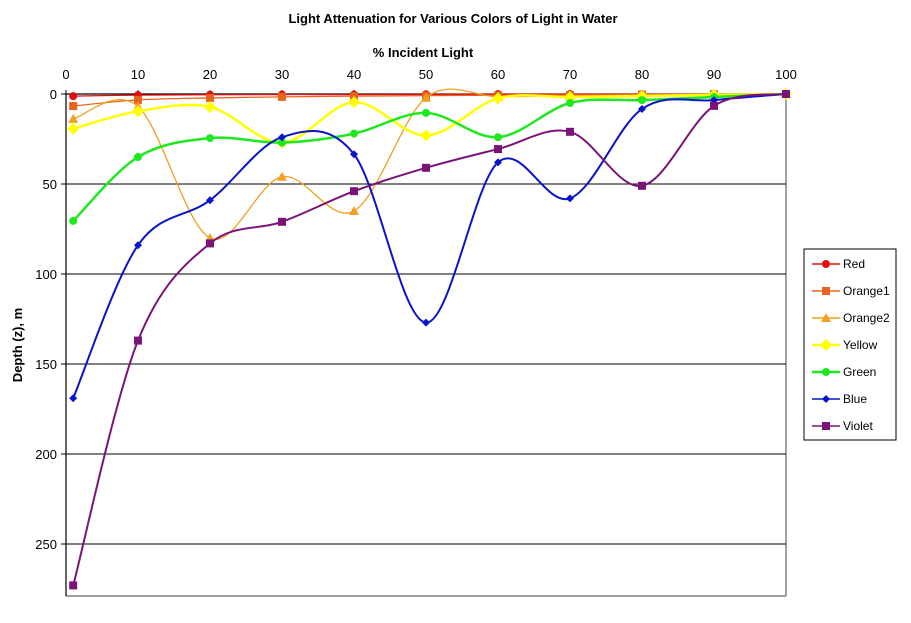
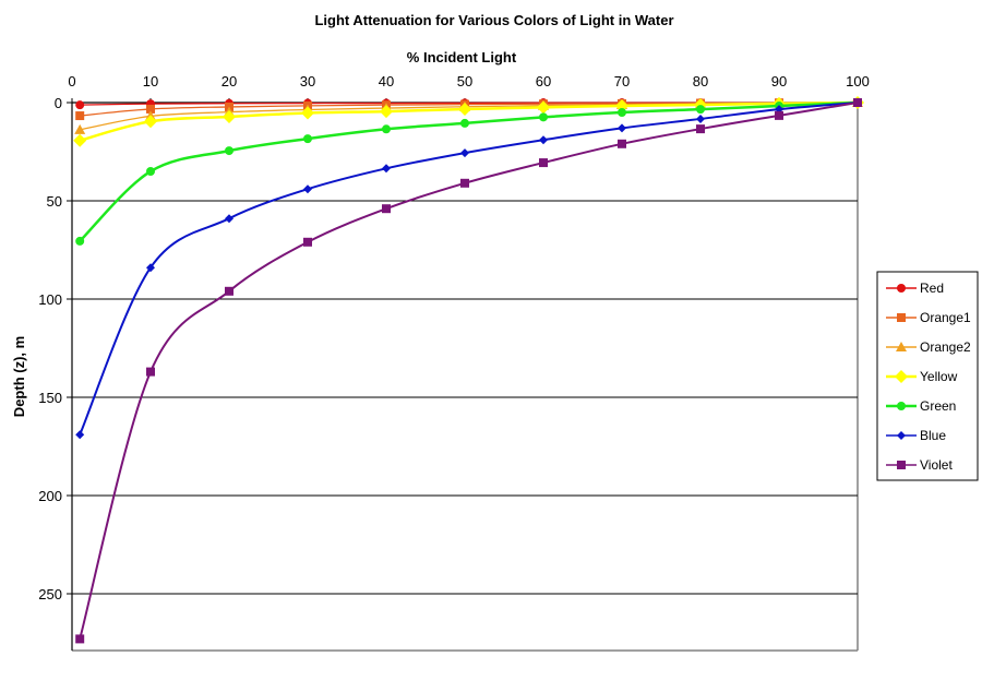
Orange2/20: 80 -> 5
Violet/20: 83 -> 96
Orange2/30: 46 -> 4
Yellow/30: 27 -> 5
Green/30: 27 -> 18
Blue/30: 24 -> 44
Orange2/40: 65 -> 3
Green/40: 22 -> 14
Yellow/50: 23 -> 3
Blue/50: 127 -> 26
Green/60: 24 -> 7
Blue/60: 38 -> 19
Blue/70: 58 -> 13
Violet/80: 51 -> 13
